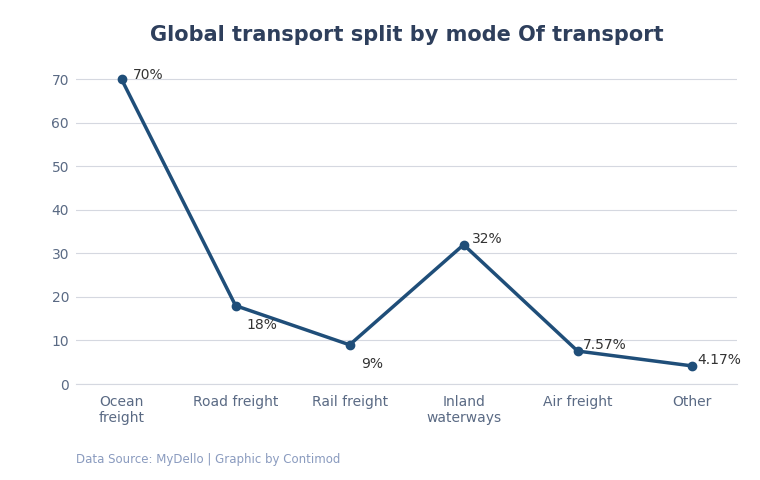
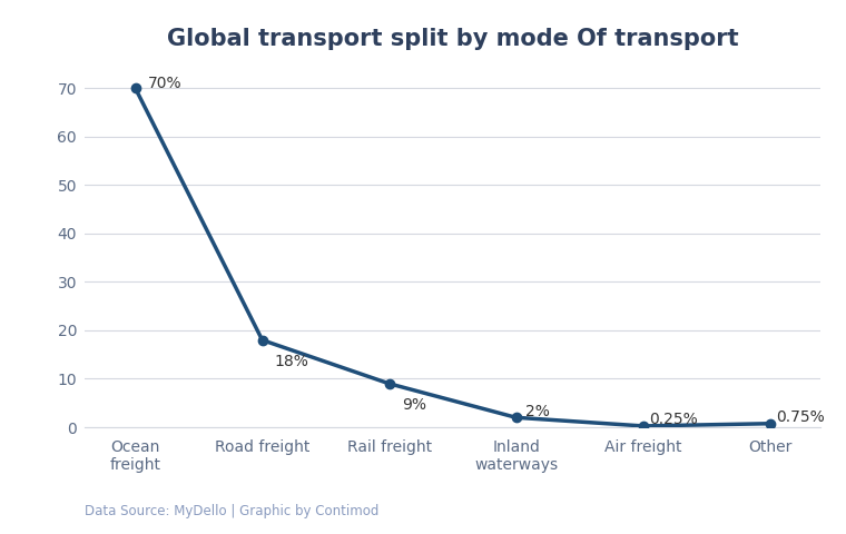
Inland waterways: 32% -> 2%
Air freight: 7.57% -> 0.25%
Other: 4.17% -> 0.75%
